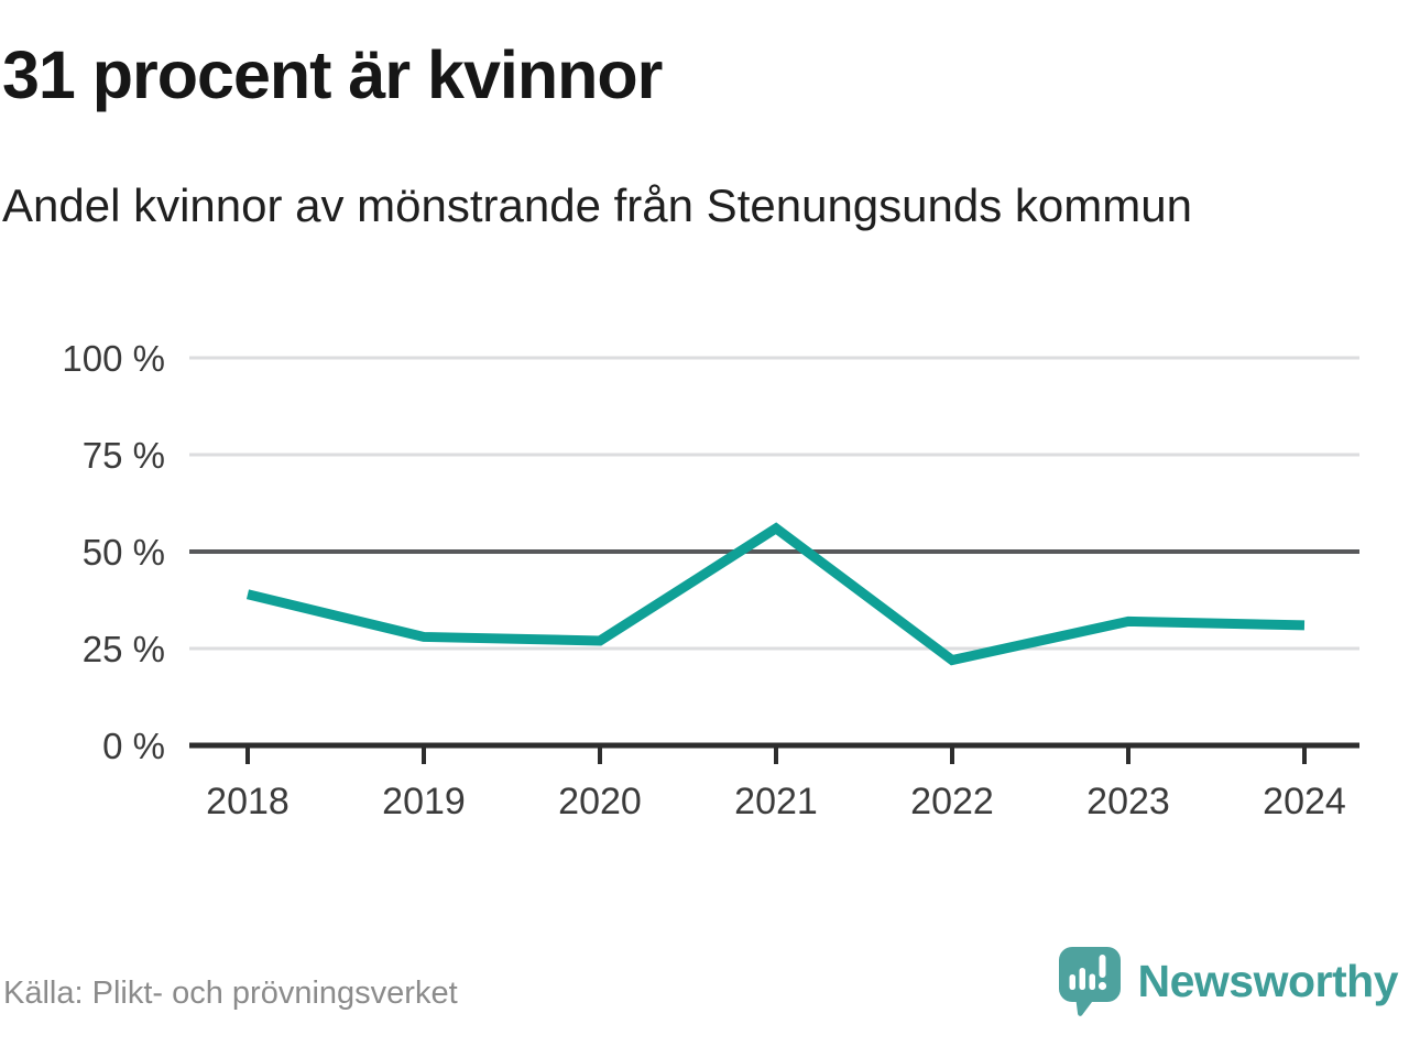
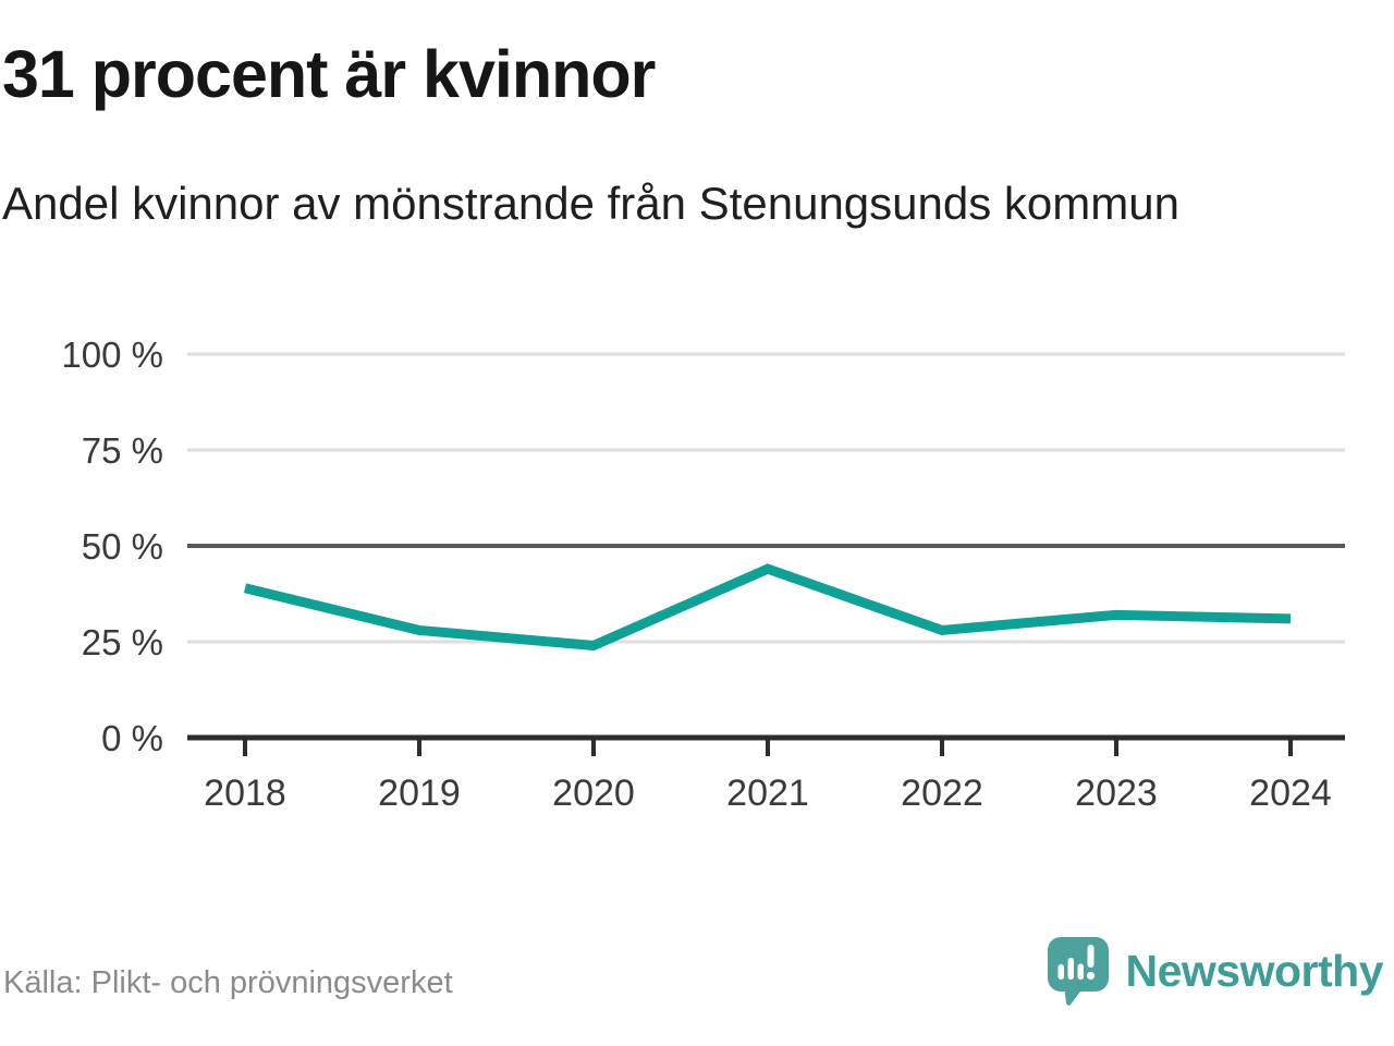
2020: 27% -> 24%
2021: 56% -> 44%
2022: 22% -> 28%
